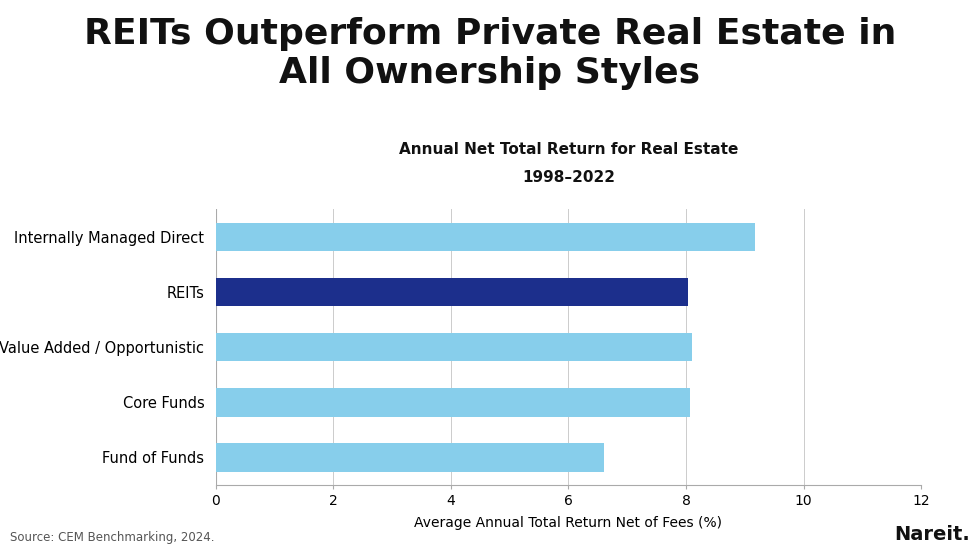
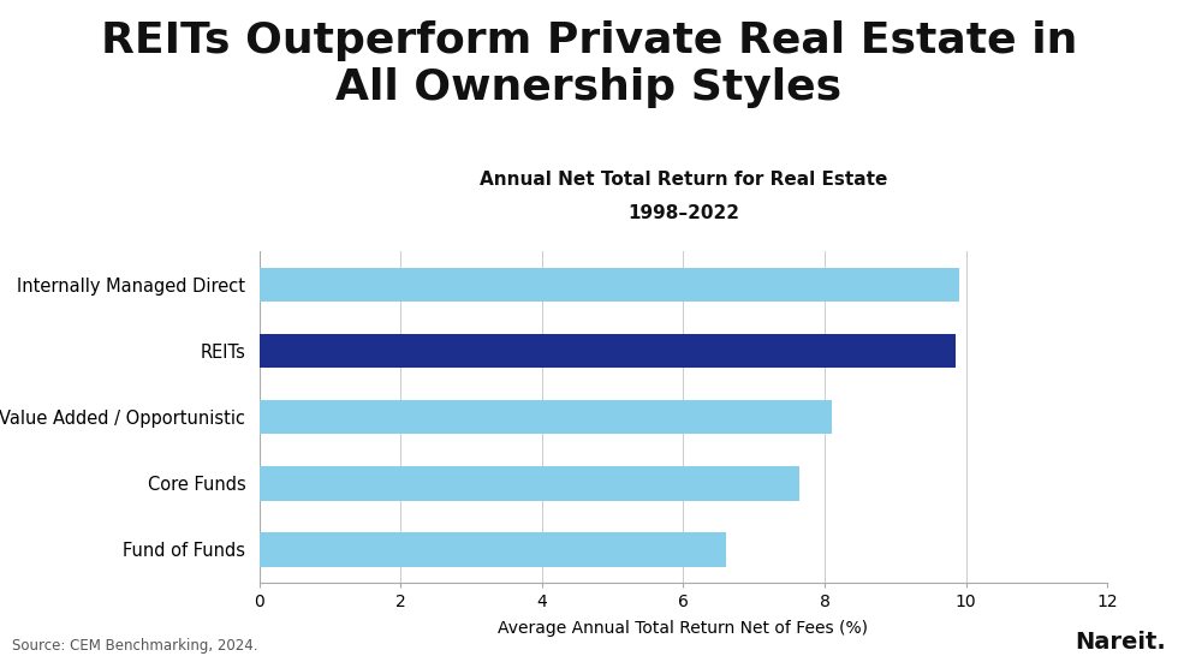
Internally Managed Direct: 9.18 -> 9.90
REITs: 8.04 -> 9.85
Core Funds: 8.06 -> 7.65
